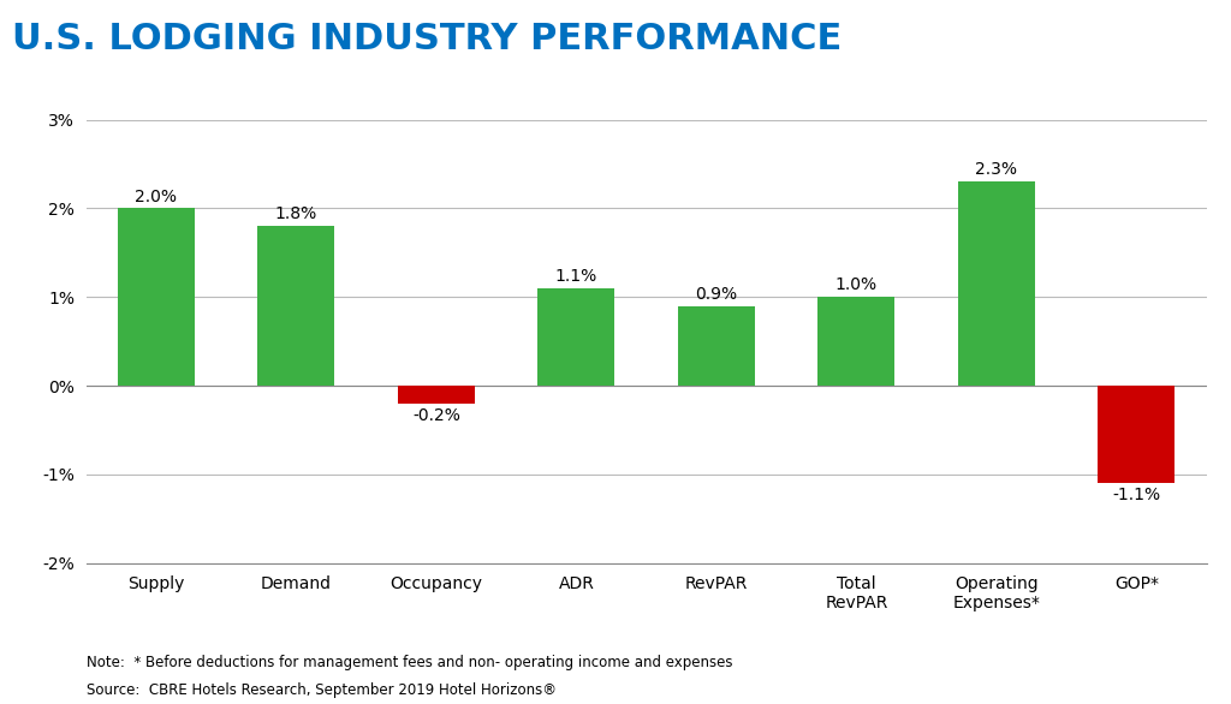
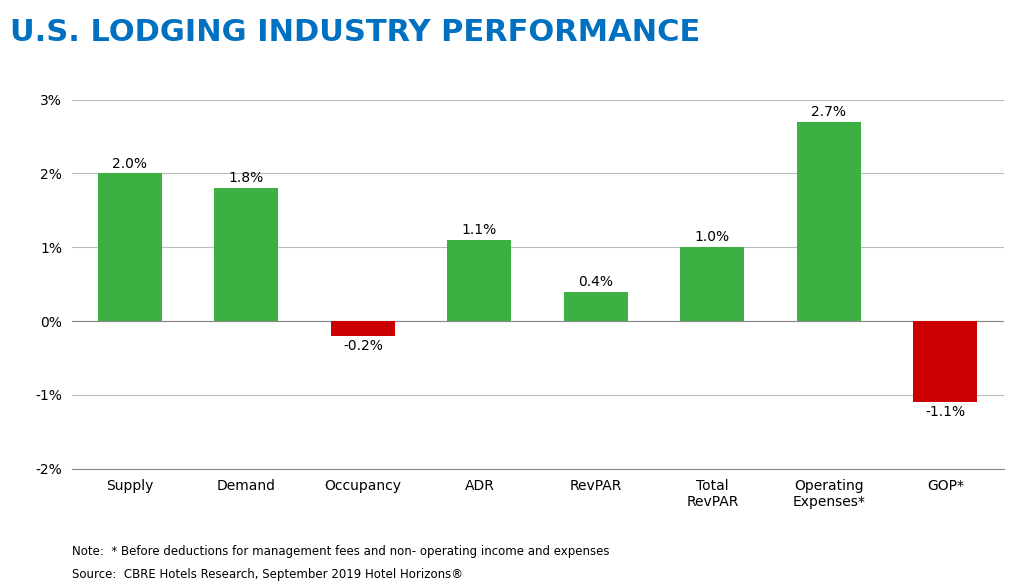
RevPAR: 0.9% -> 0.4%
Operating Expenses*: 2.3% -> 2.7%
